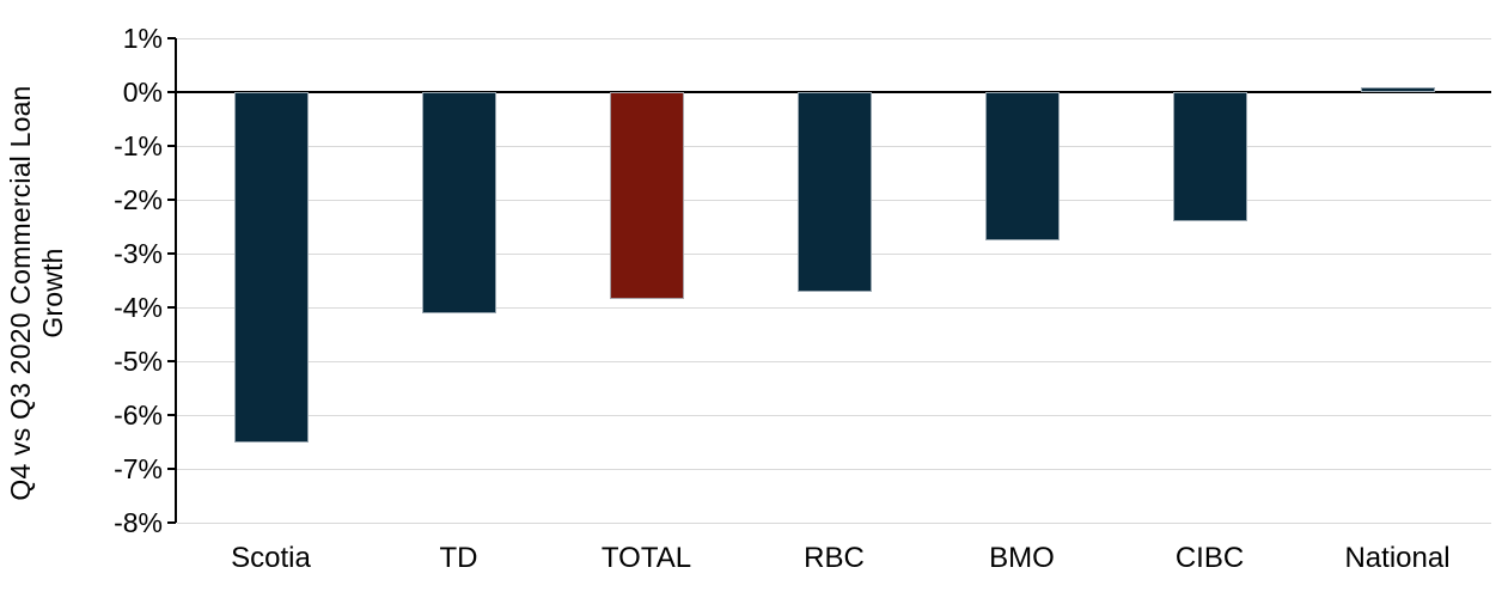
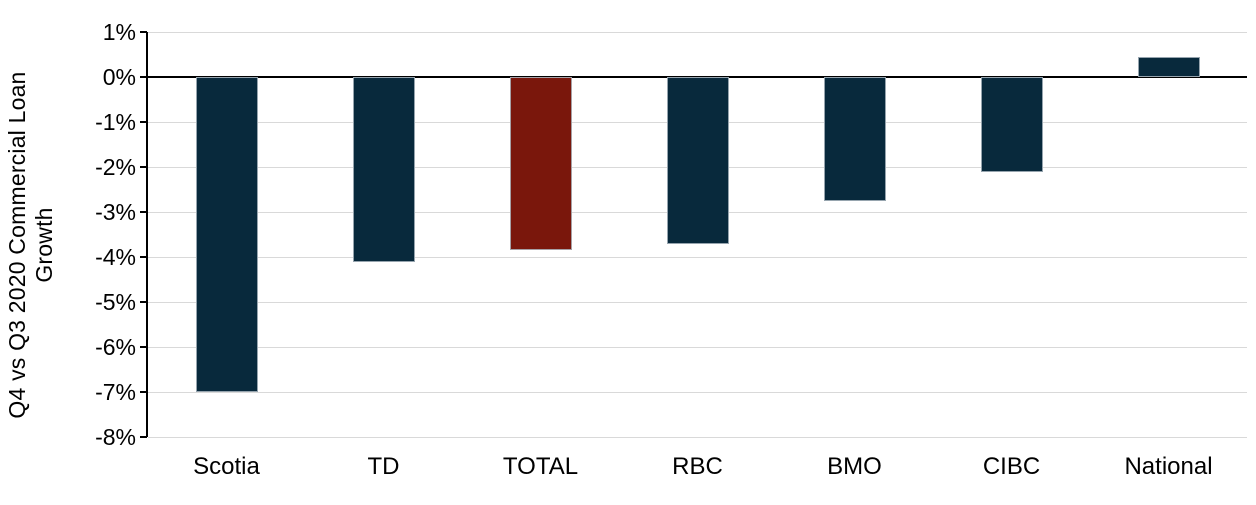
Scotia: -6.5% -> -7.0%
CIBC: -2.4% -> -2.1%
National: 0.1% -> 0.5%
